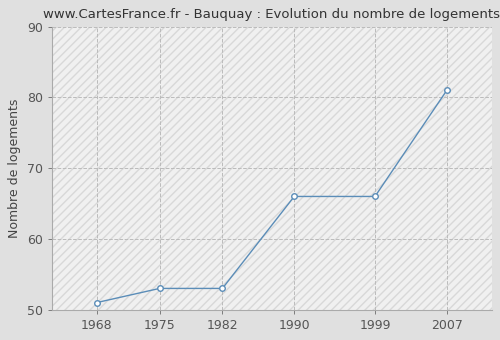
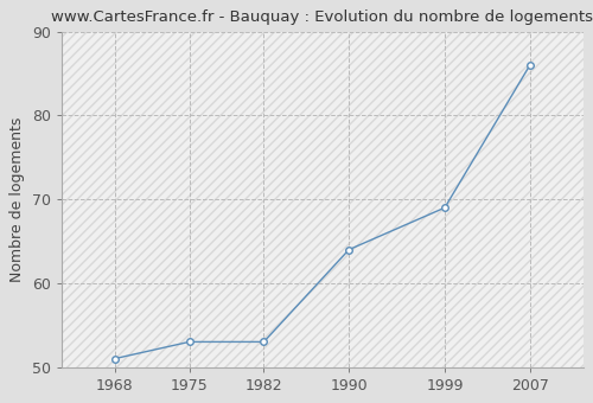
1990: 66 -> 64
1999: 66 -> 69
2007: 81 -> 86
